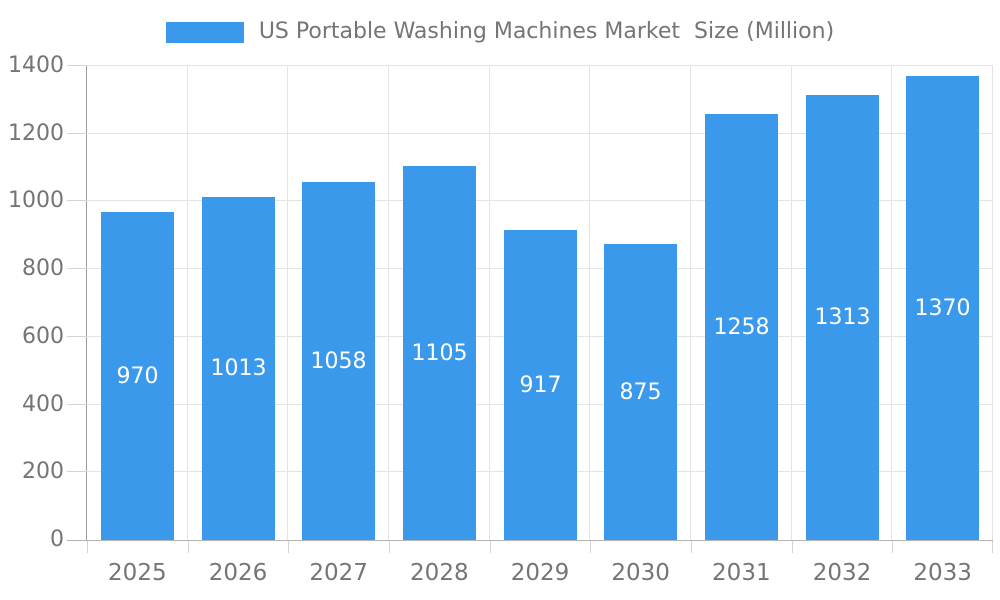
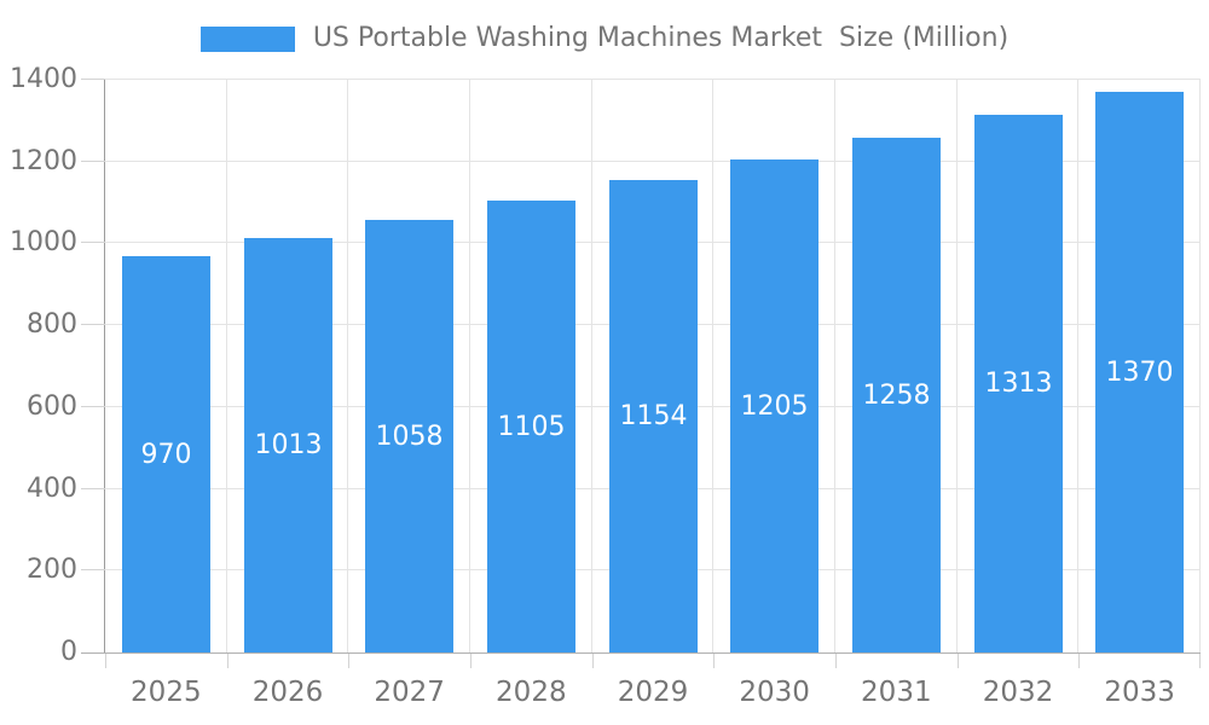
2029: 917 -> 1154
2030: 875 -> 1205
